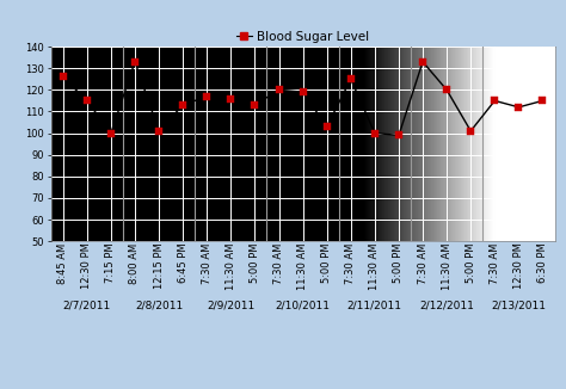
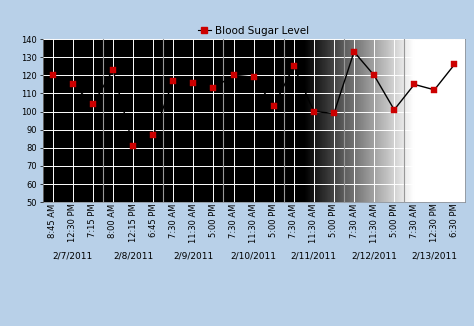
8:45 AM: 126 -> 120
7:15 PM: 100 -> 104
8:00 AM: 133 -> 123
12:15 PM: 101 -> 81
6:45 PM: 113 -> 87
6:30 PM: 115 -> 126
